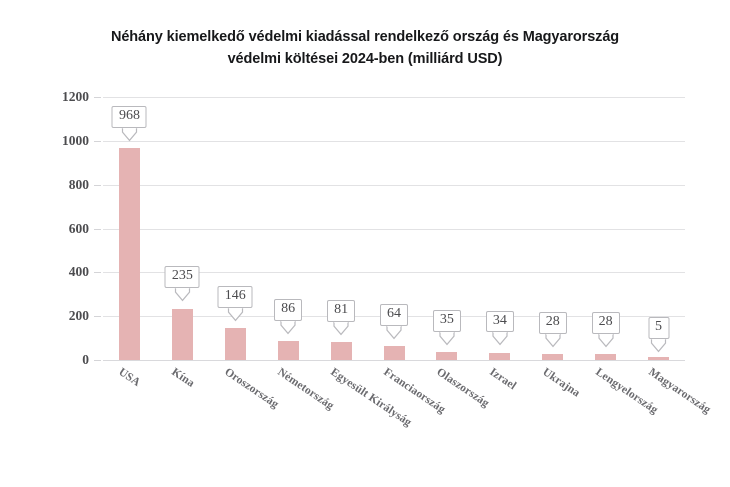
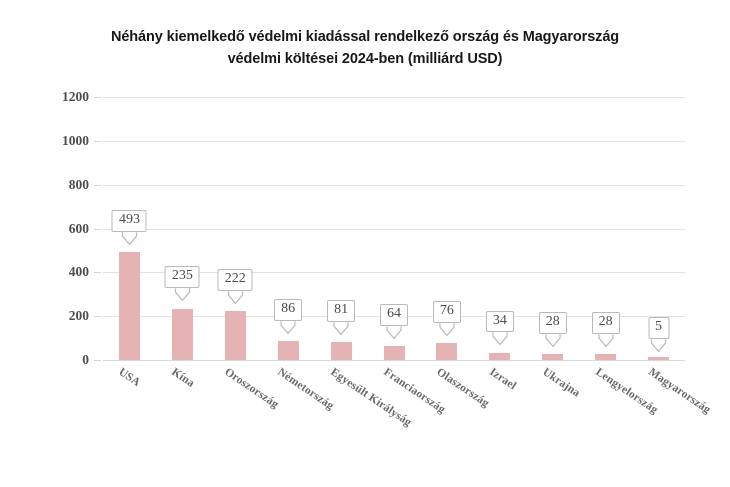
USA: 968 -> 493
Oroszország: 146 -> 222
Olaszország: 35 -> 76
